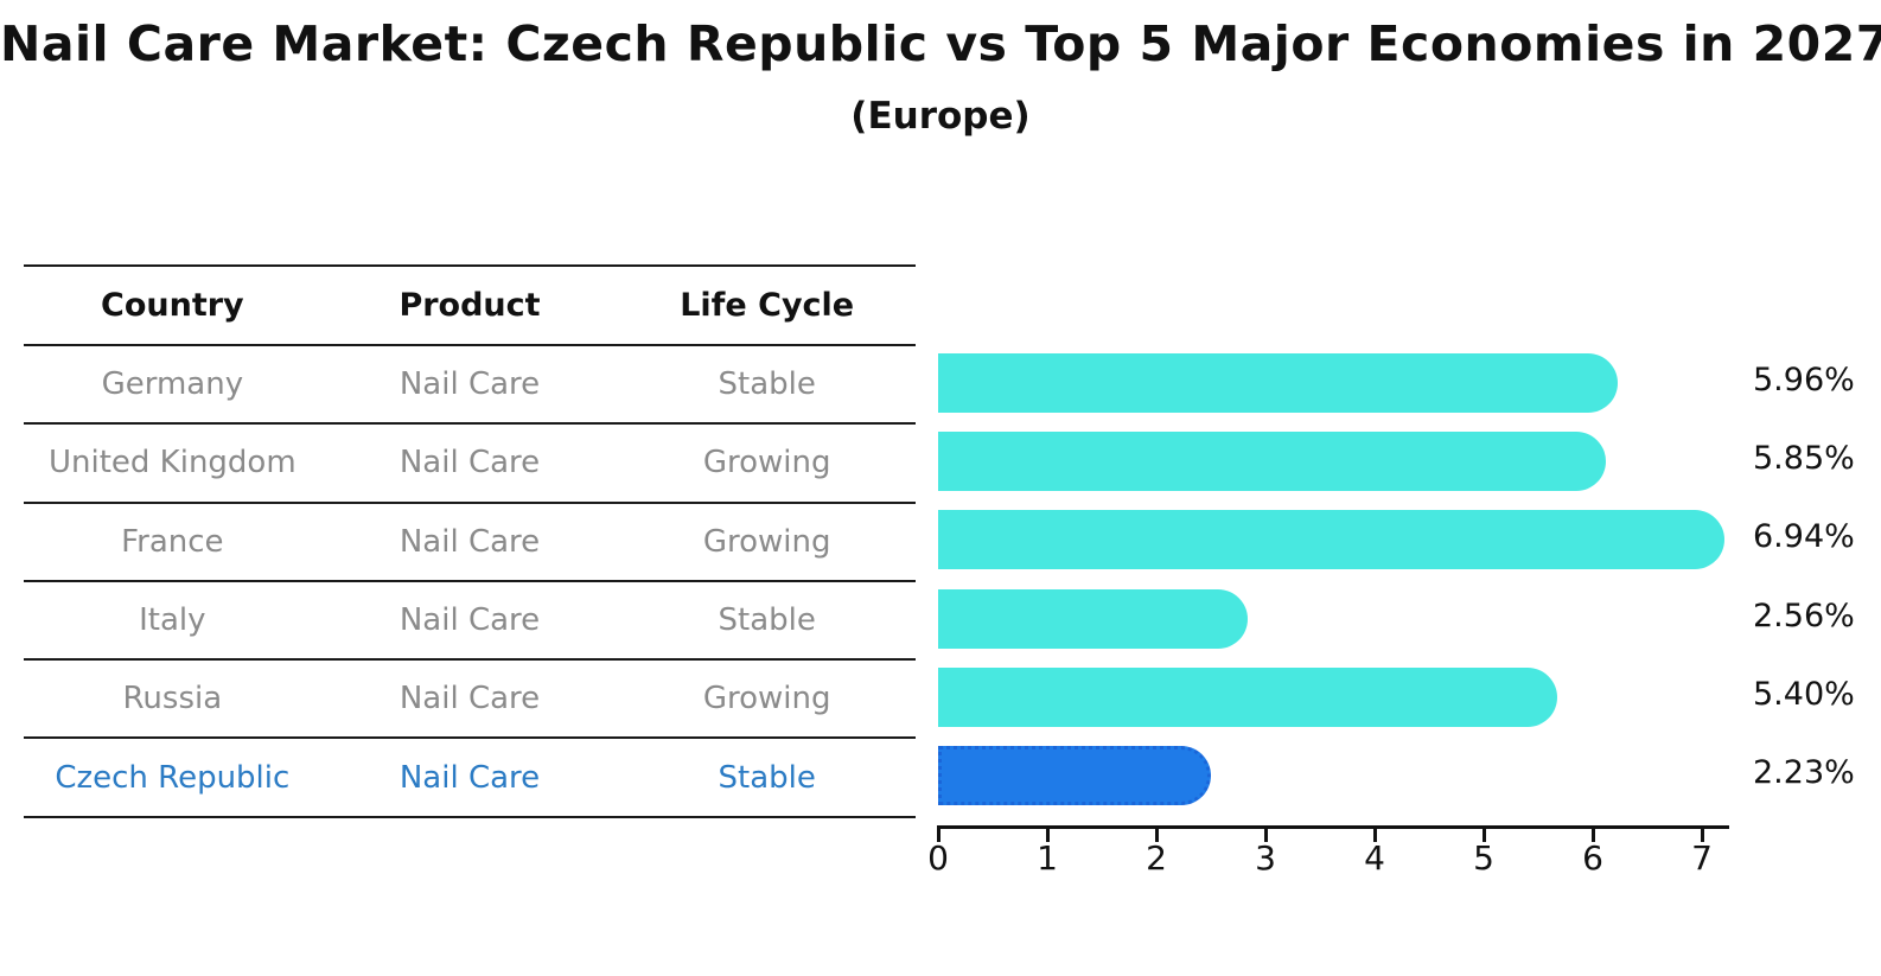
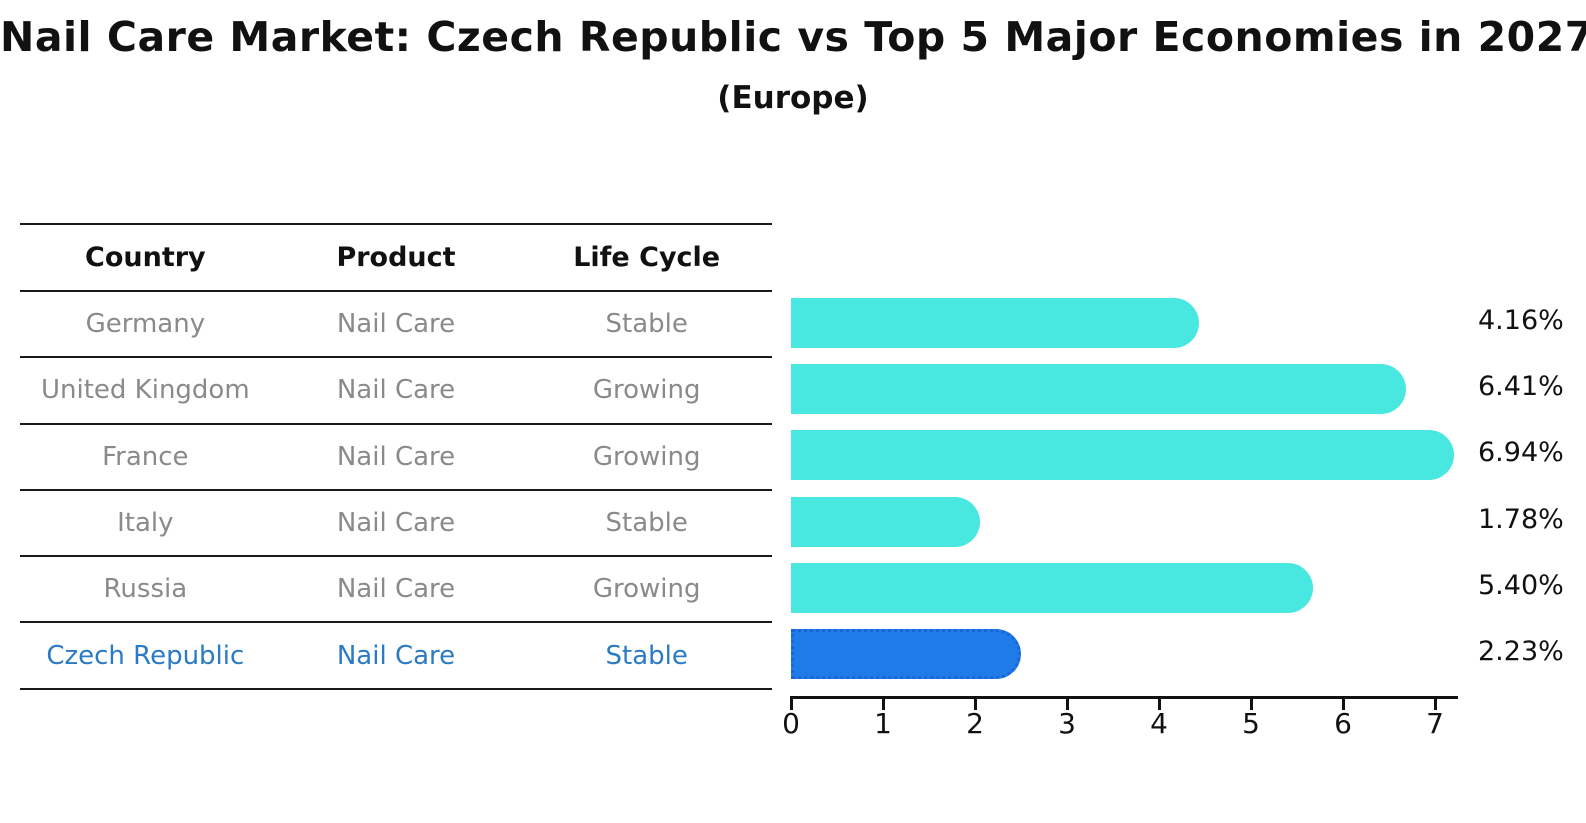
Germany: 5.96% -> 4.16%
United Kingdom: 5.85% -> 6.41%
Italy: 2.56% -> 1.78%
